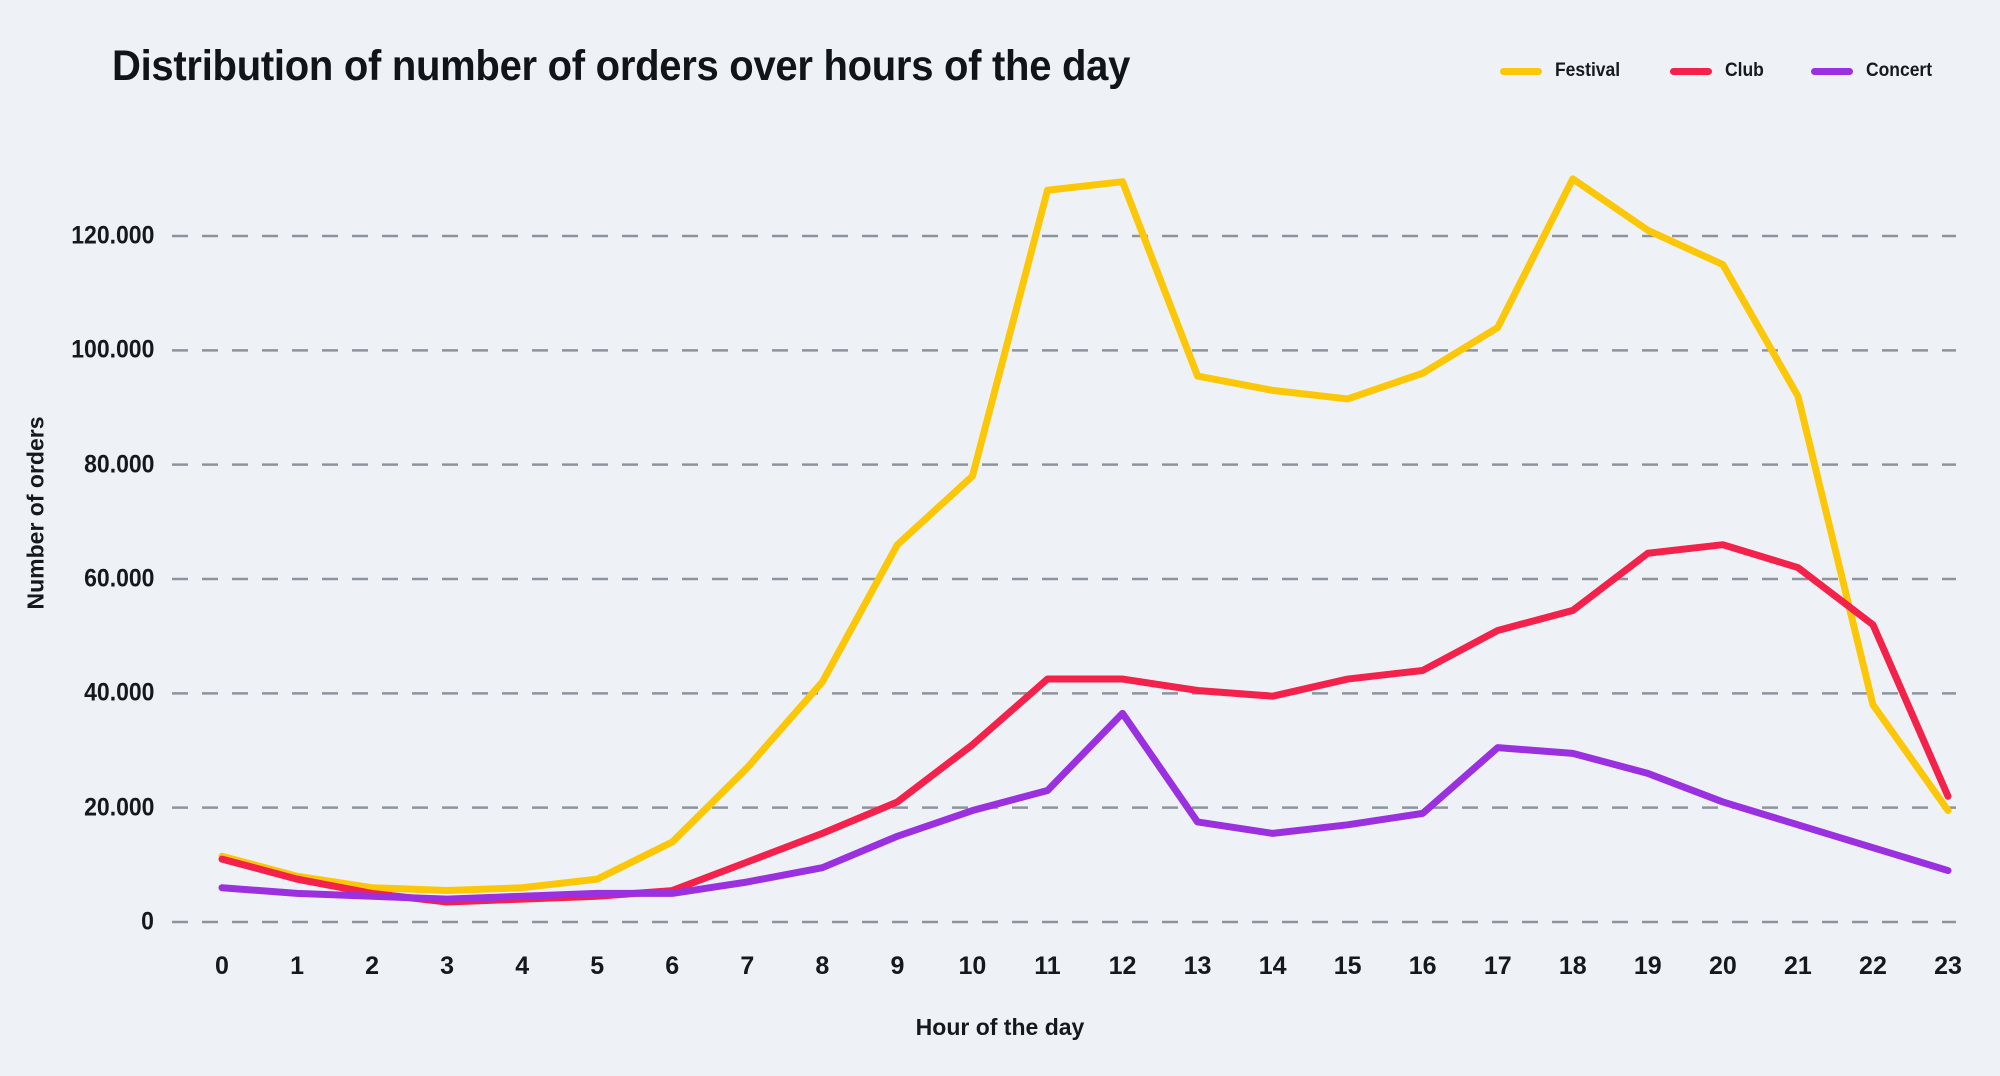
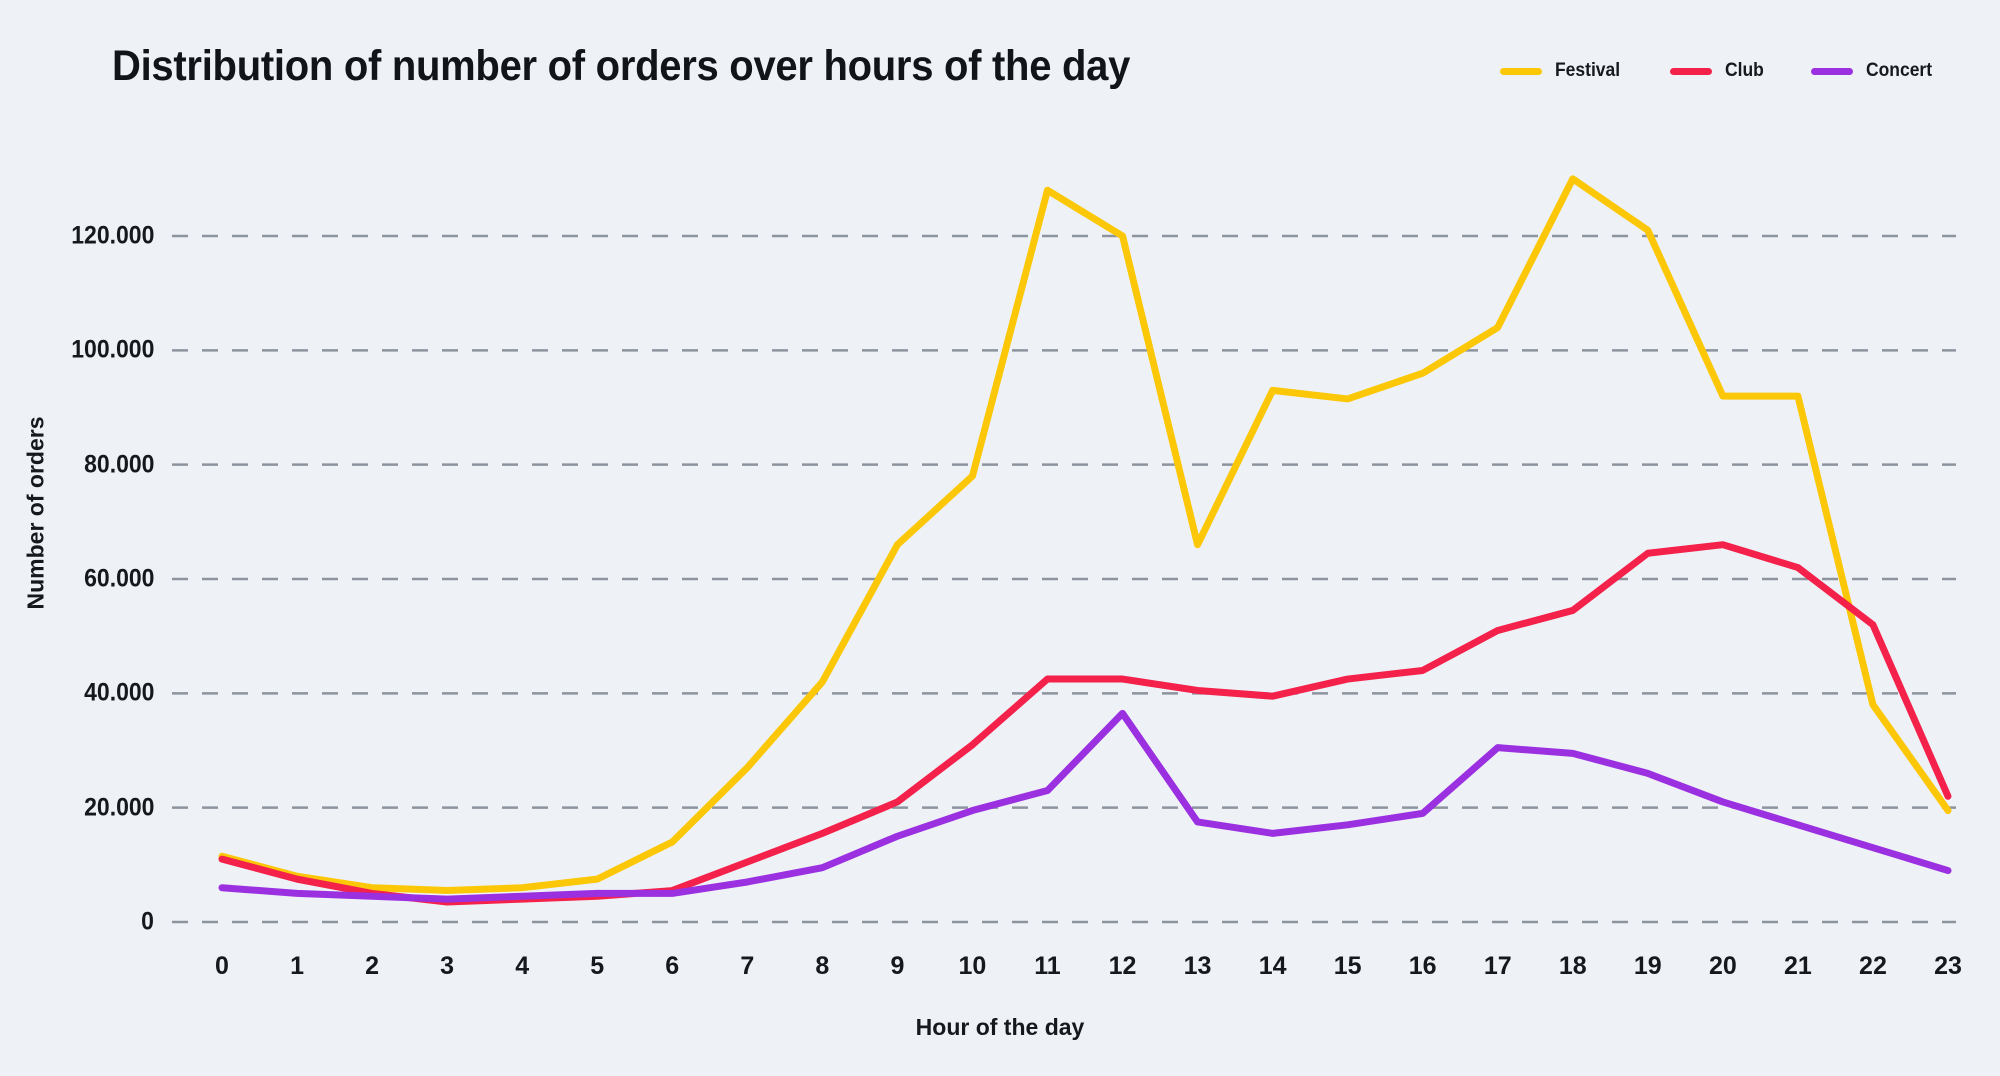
Festival/12: 130000 -> 120000
Festival/13: 96000 -> 66000
Festival/20: 115000 -> 92000
